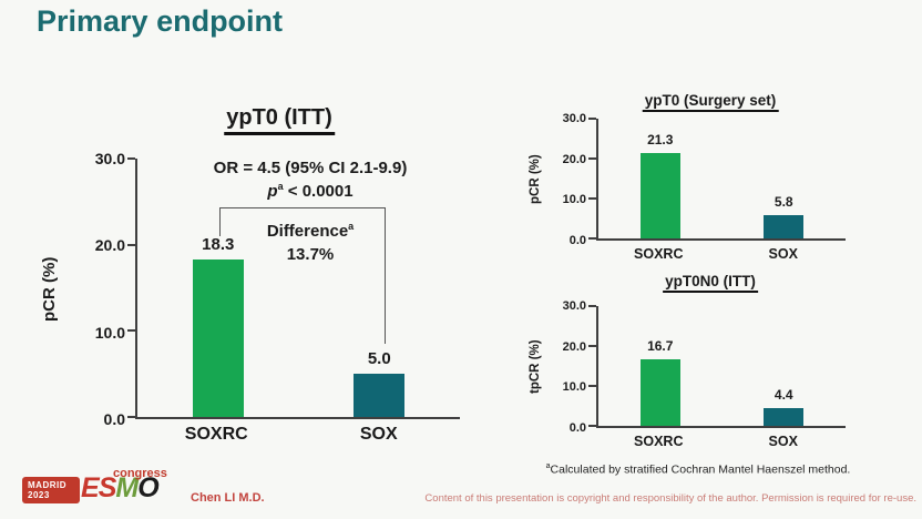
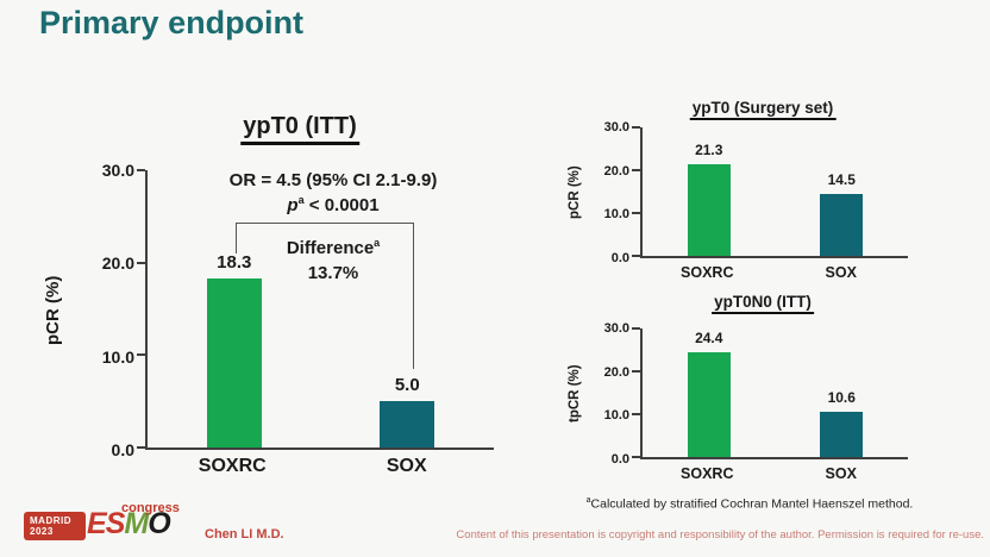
ypT0 (Surgery set)/SOX: 5.8 -> 14.5
ypT0N0 (ITT)/SOXRC: 16.7 -> 24.4
ypT0N0 (ITT)/SOX: 4.4 -> 10.6
